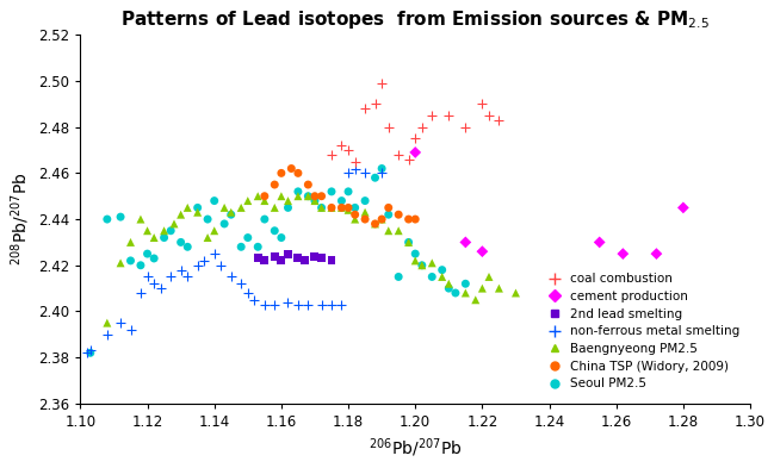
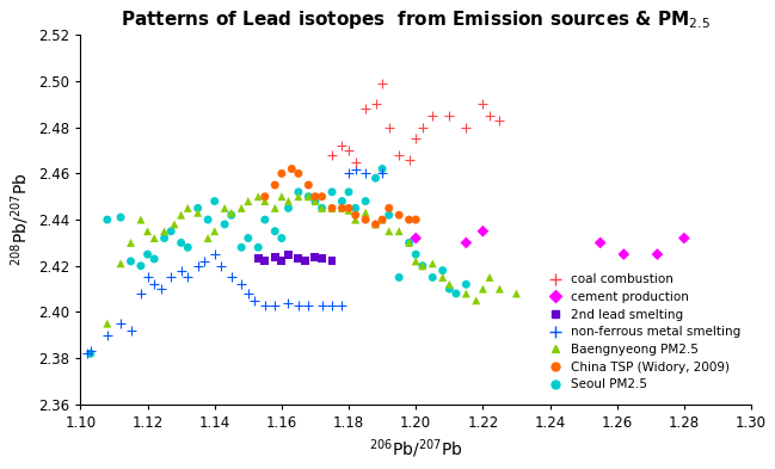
cement production/1.20: 2.469 -> 2.432
cement production/1.22: 2.426 -> 2.435
cement production/1.28: 2.445 -> 2.432
